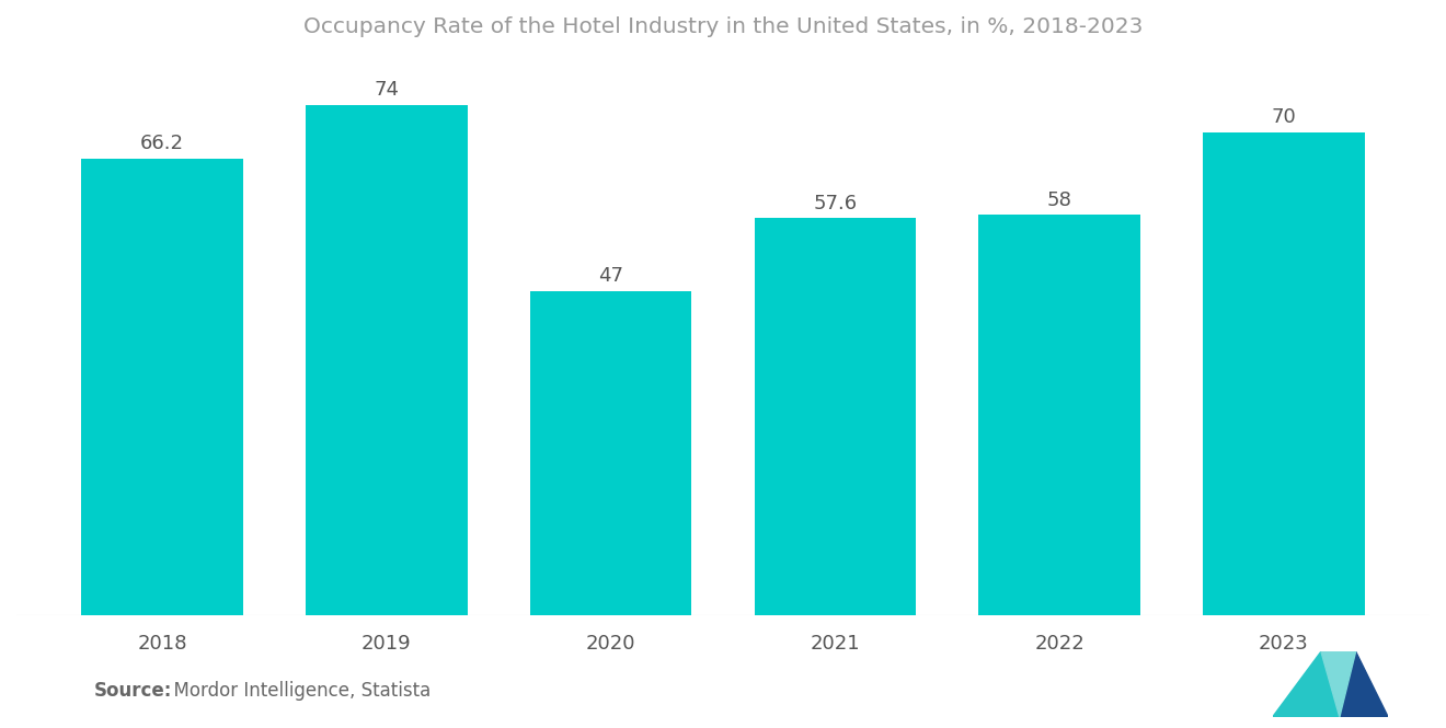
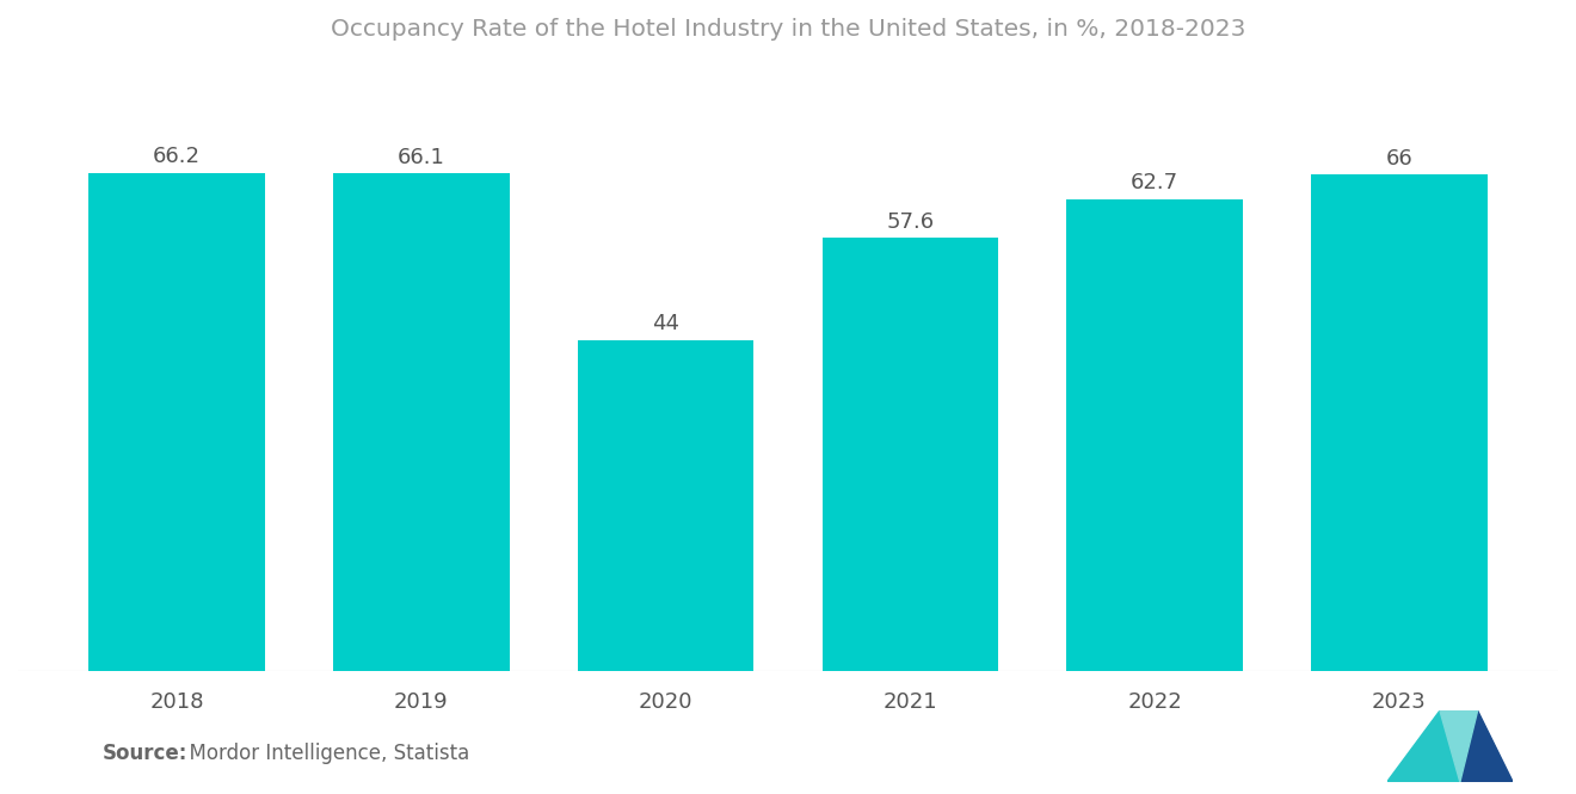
2019: 74 -> 66.1
2020: 47 -> 44
2022: 58 -> 62.7
2023: 70 -> 66
